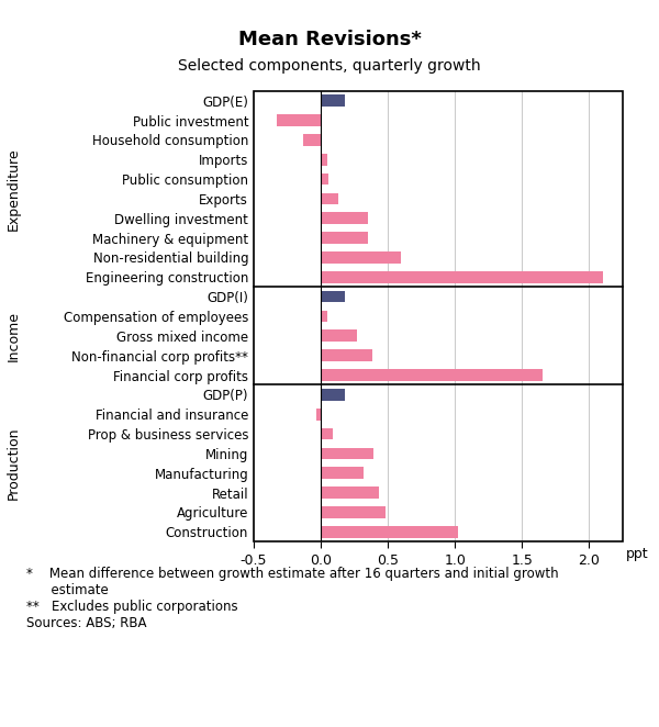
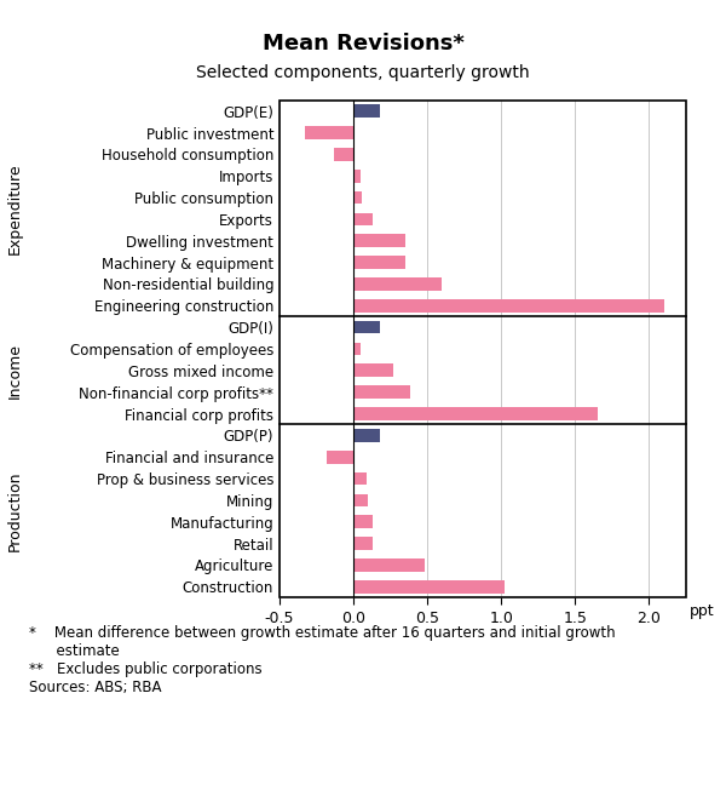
Financial and insurance: -0.03 -> -0.18
Mining: 0.39 -> 0.10
Manufacturing: 0.32 -> 0.13
Retail: 0.43 -> 0.13
